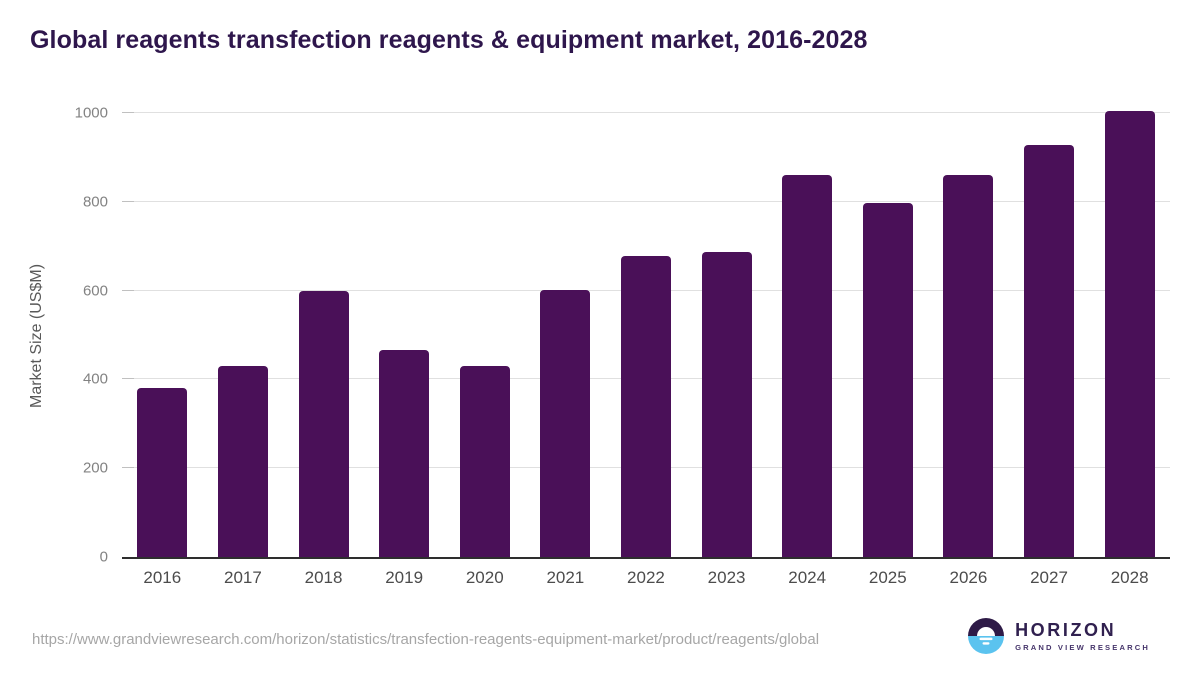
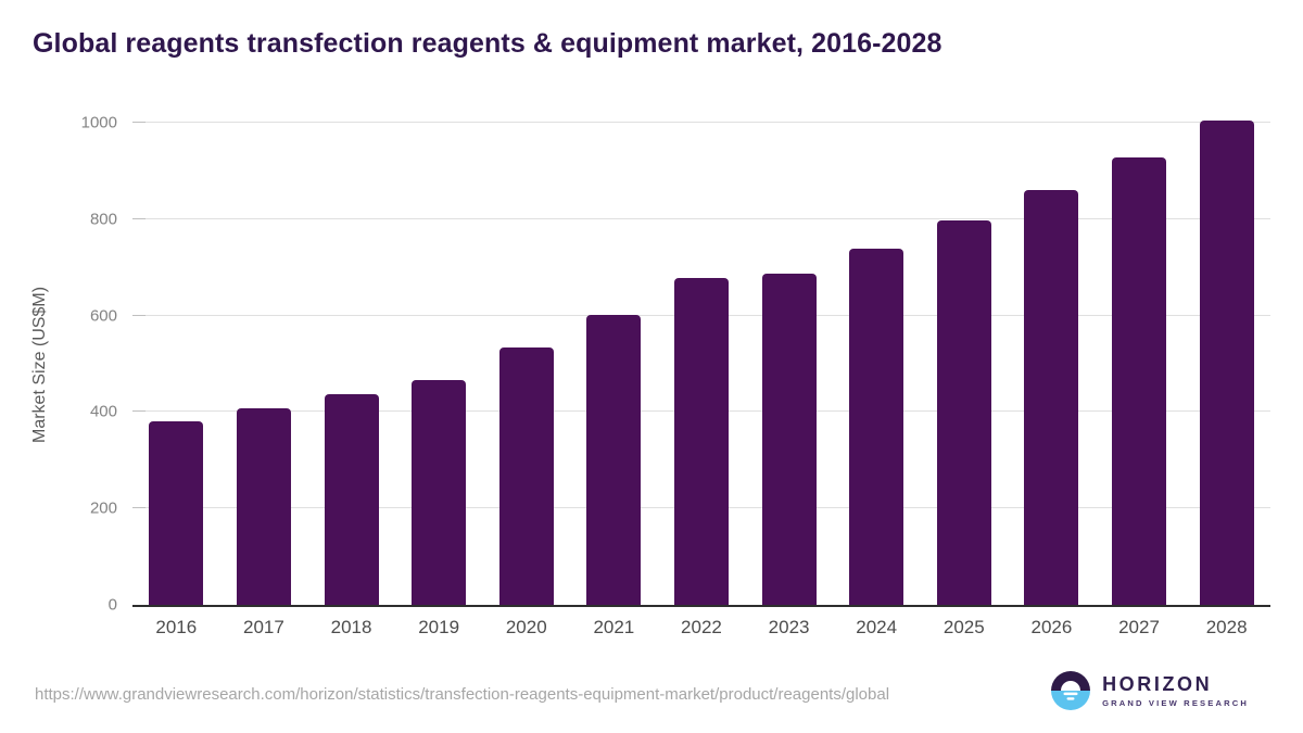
2017: 430 -> 410
2018: 600 -> 440
2020: 430 -> 530
2024: 860 -> 740
